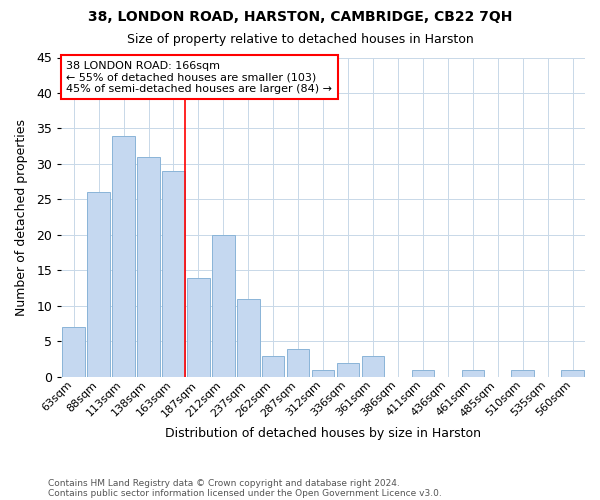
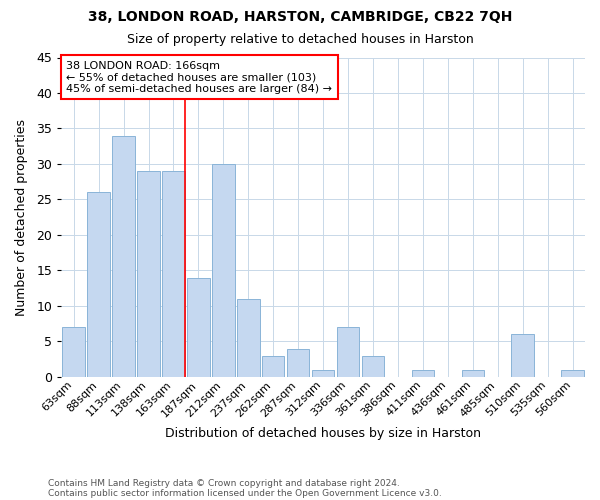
138sqm: 31 -> 29
212sqm: 20 -> 30
336sqm: 2 -> 7
510sqm: 1 -> 6
